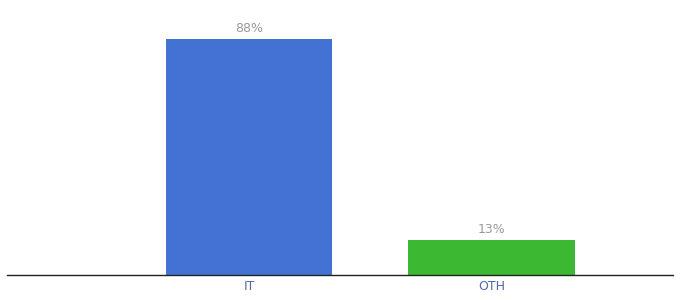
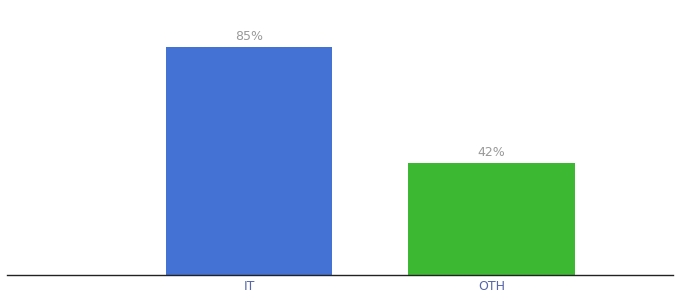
IT: 88% -> 85%
OTH: 13% -> 42%
